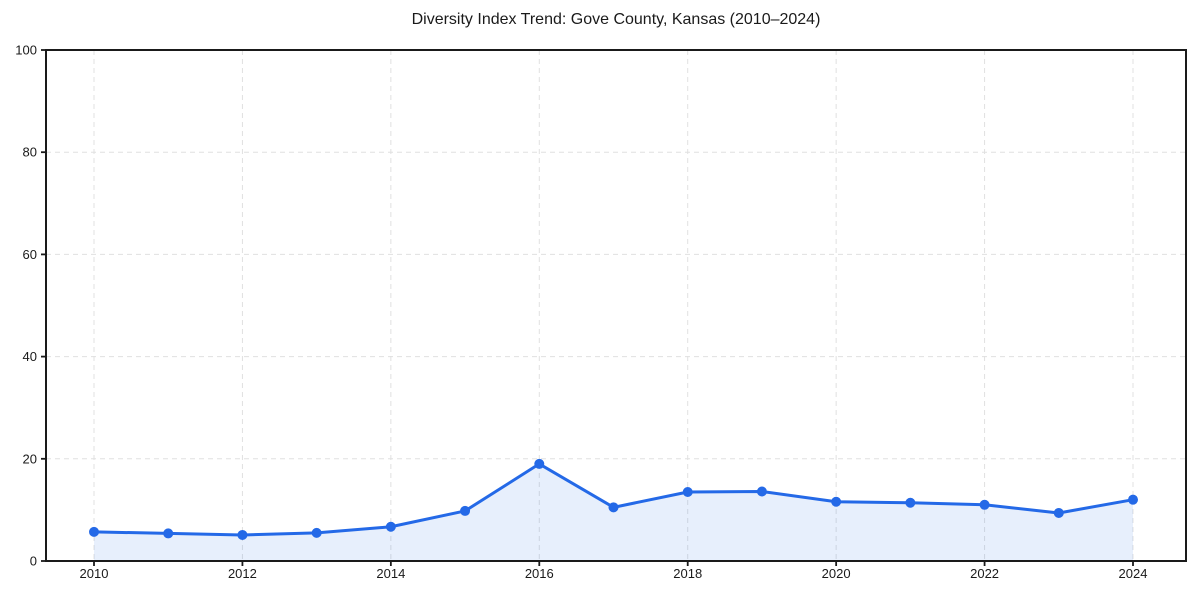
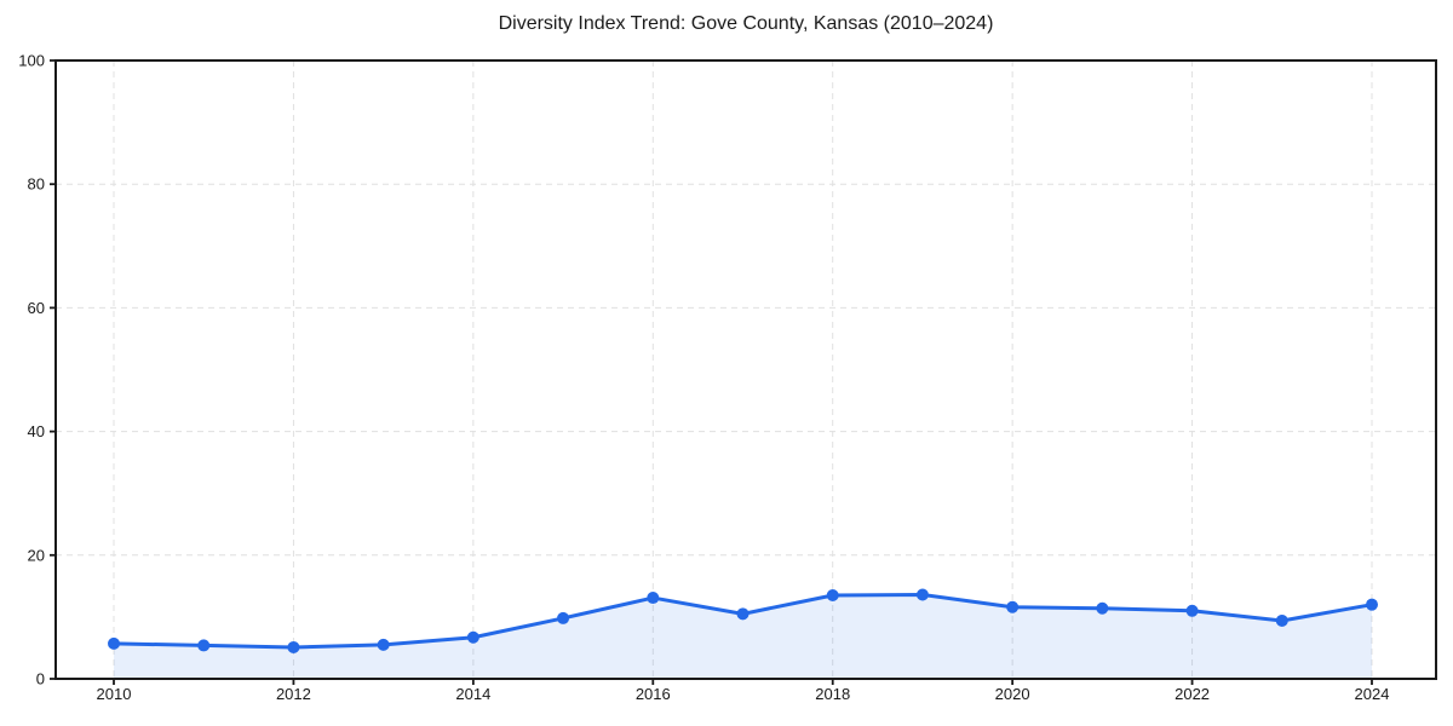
2016: 19 -> 13
